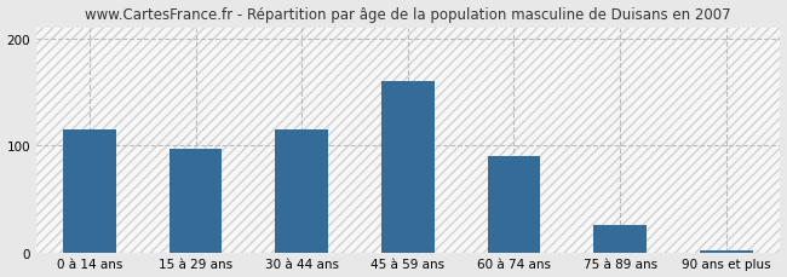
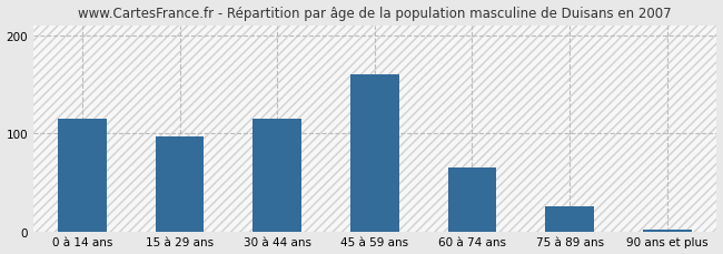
60 à 74 ans: 90 -> 65
